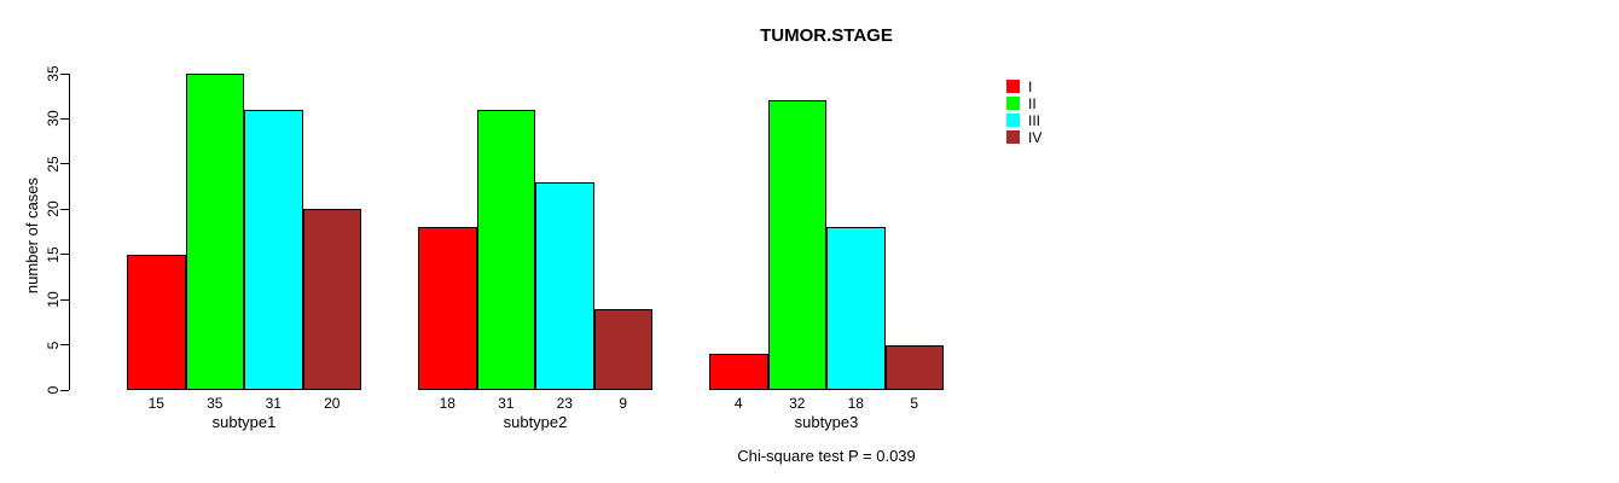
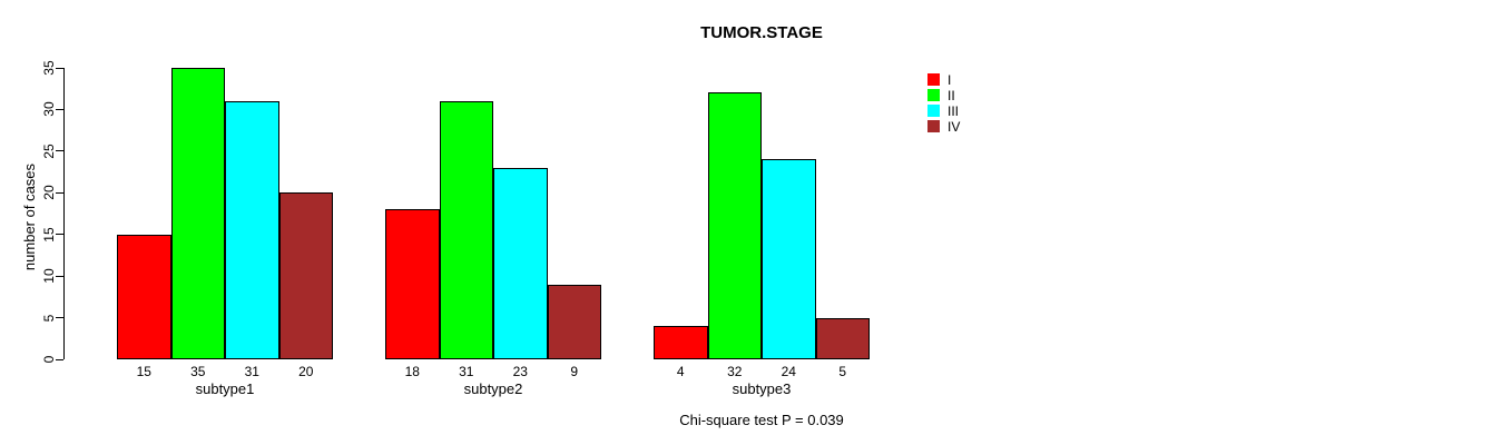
III/subtype3: 18 -> 24
